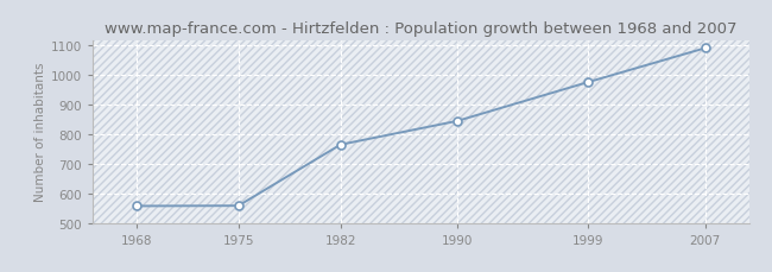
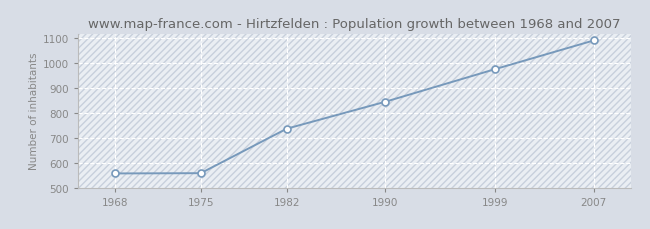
1982: 765 -> 737
